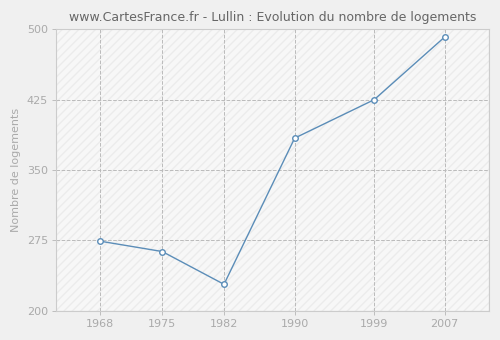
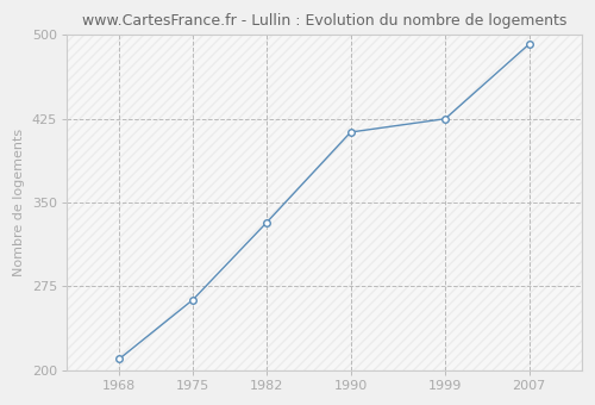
1968: 274 -> 210
1982: 228 -> 332
1990: 384 -> 413
